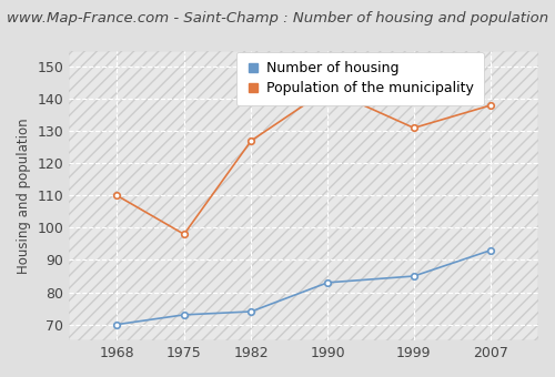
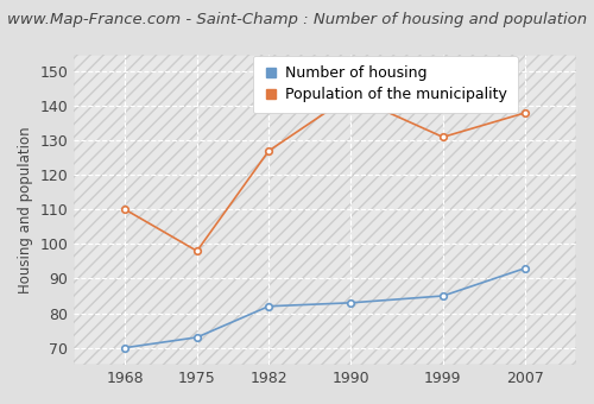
Number of housing/1982: 74 -> 82
